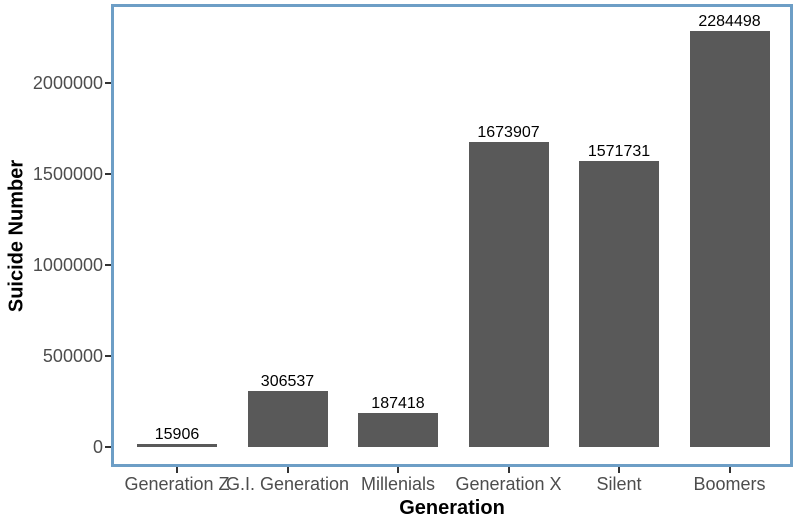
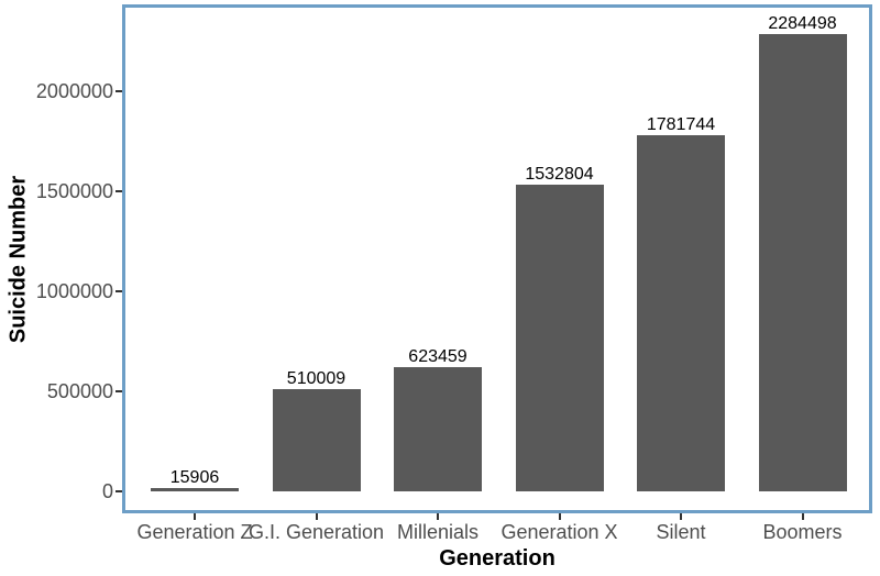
G.I. Generation: 306537 -> 510009
Millenials: 187418 -> 623459
Generation X: 1673907 -> 1532804
Silent: 1571731 -> 1781744
